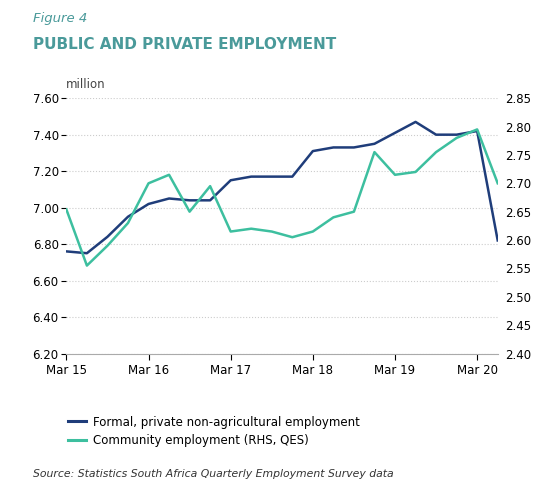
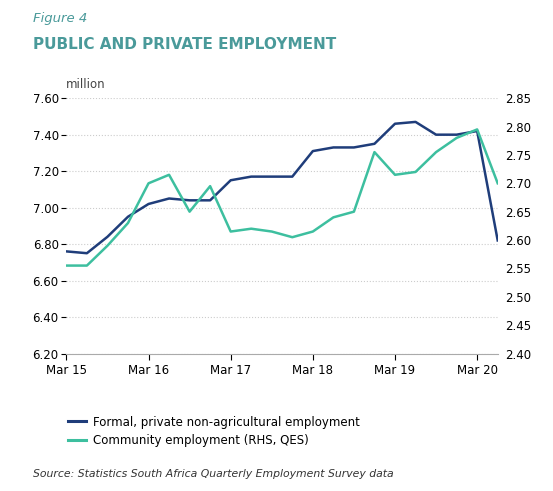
Community employment (RHS, QES)/Mar 15: 2.654 -> 2.555
Formal, private non-agricultural employment/Mar 19: 7.41 -> 7.46
